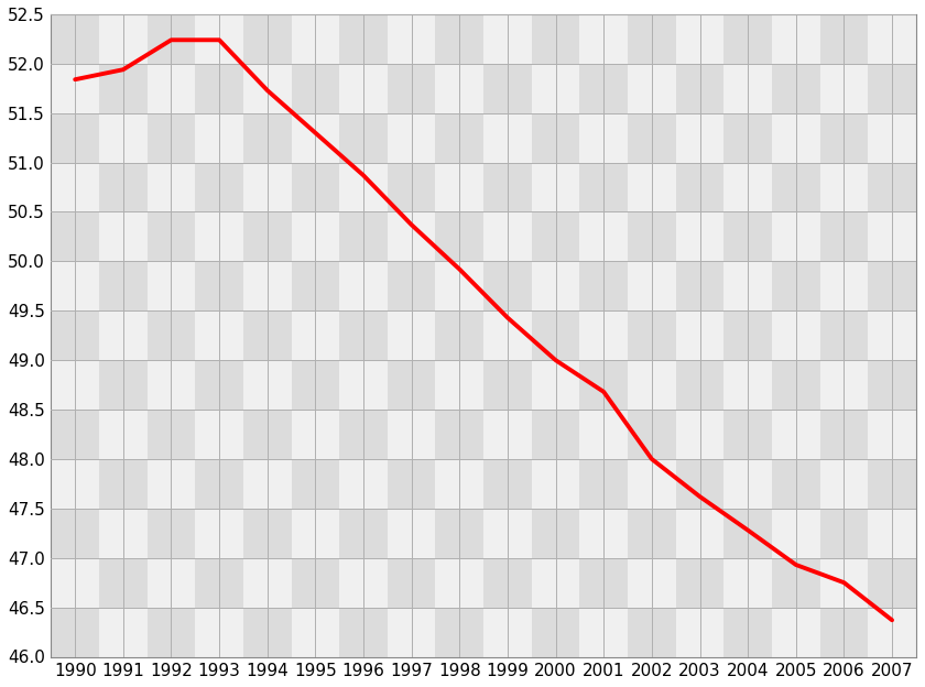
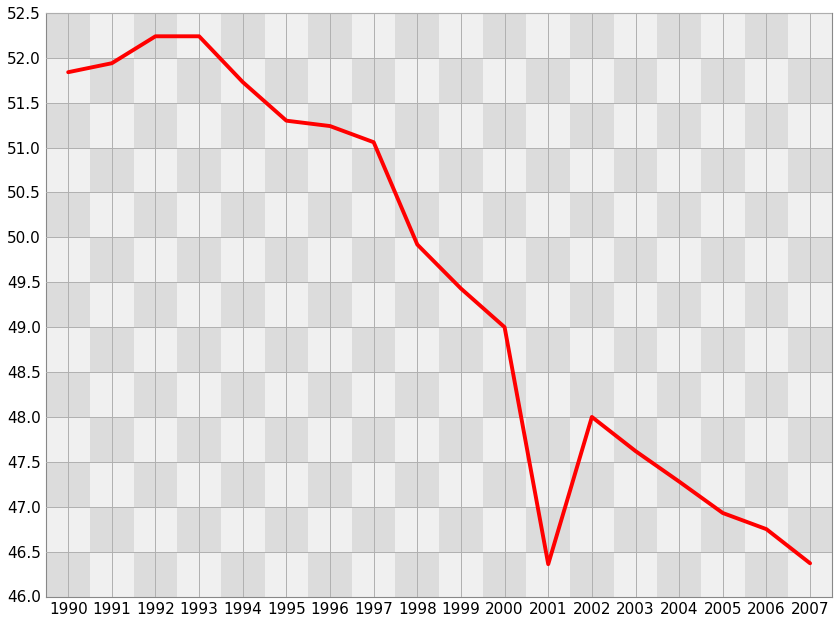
1996: 50.87 -> 51.24
1997: 50.37 -> 51.06
2001: 48.68 -> 46.36
